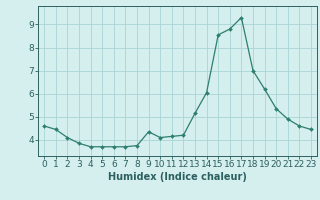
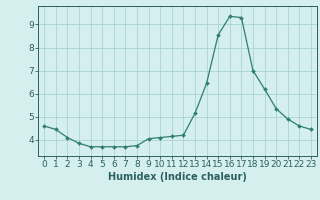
9: 4.35 -> 4.05
14: 6.05 -> 6.45
16: 8.80 -> 9.35
